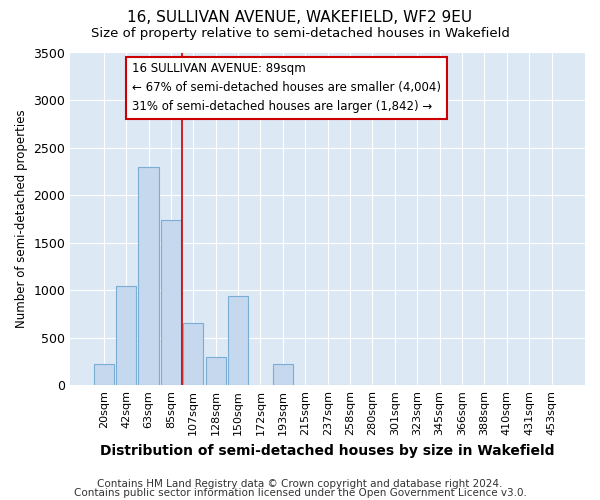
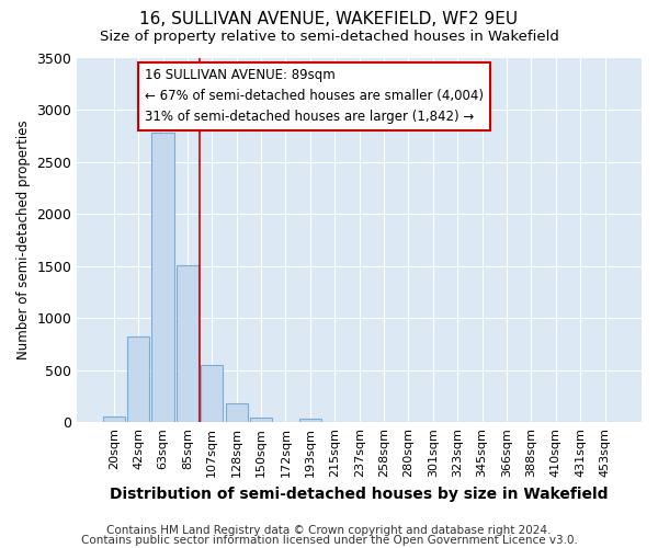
20sqm: 220 -> 60
42sqm: 1040 -> 820
63sqm: 2300 -> 2780
85sqm: 1740 -> 1510
107sqm: 660 -> 550
128sqm: 300 -> 180
150sqm: 940 -> 50
193sqm: 220 -> 40
